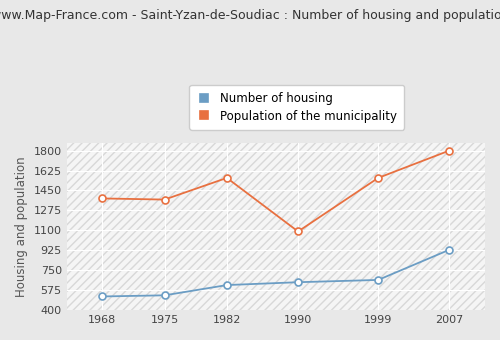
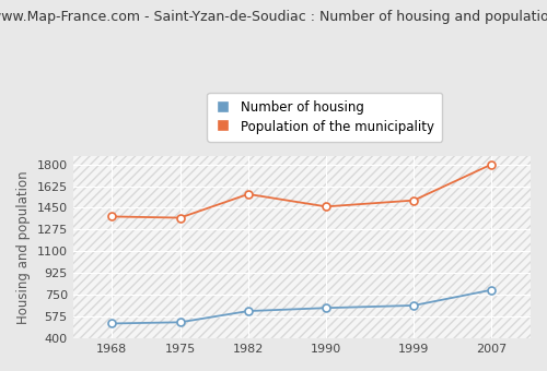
Population of the municipality/1990: 1090 -> 1460
Population of the municipality/1999: 1560 -> 1510
Number of housing/2007: 930 -> 790
